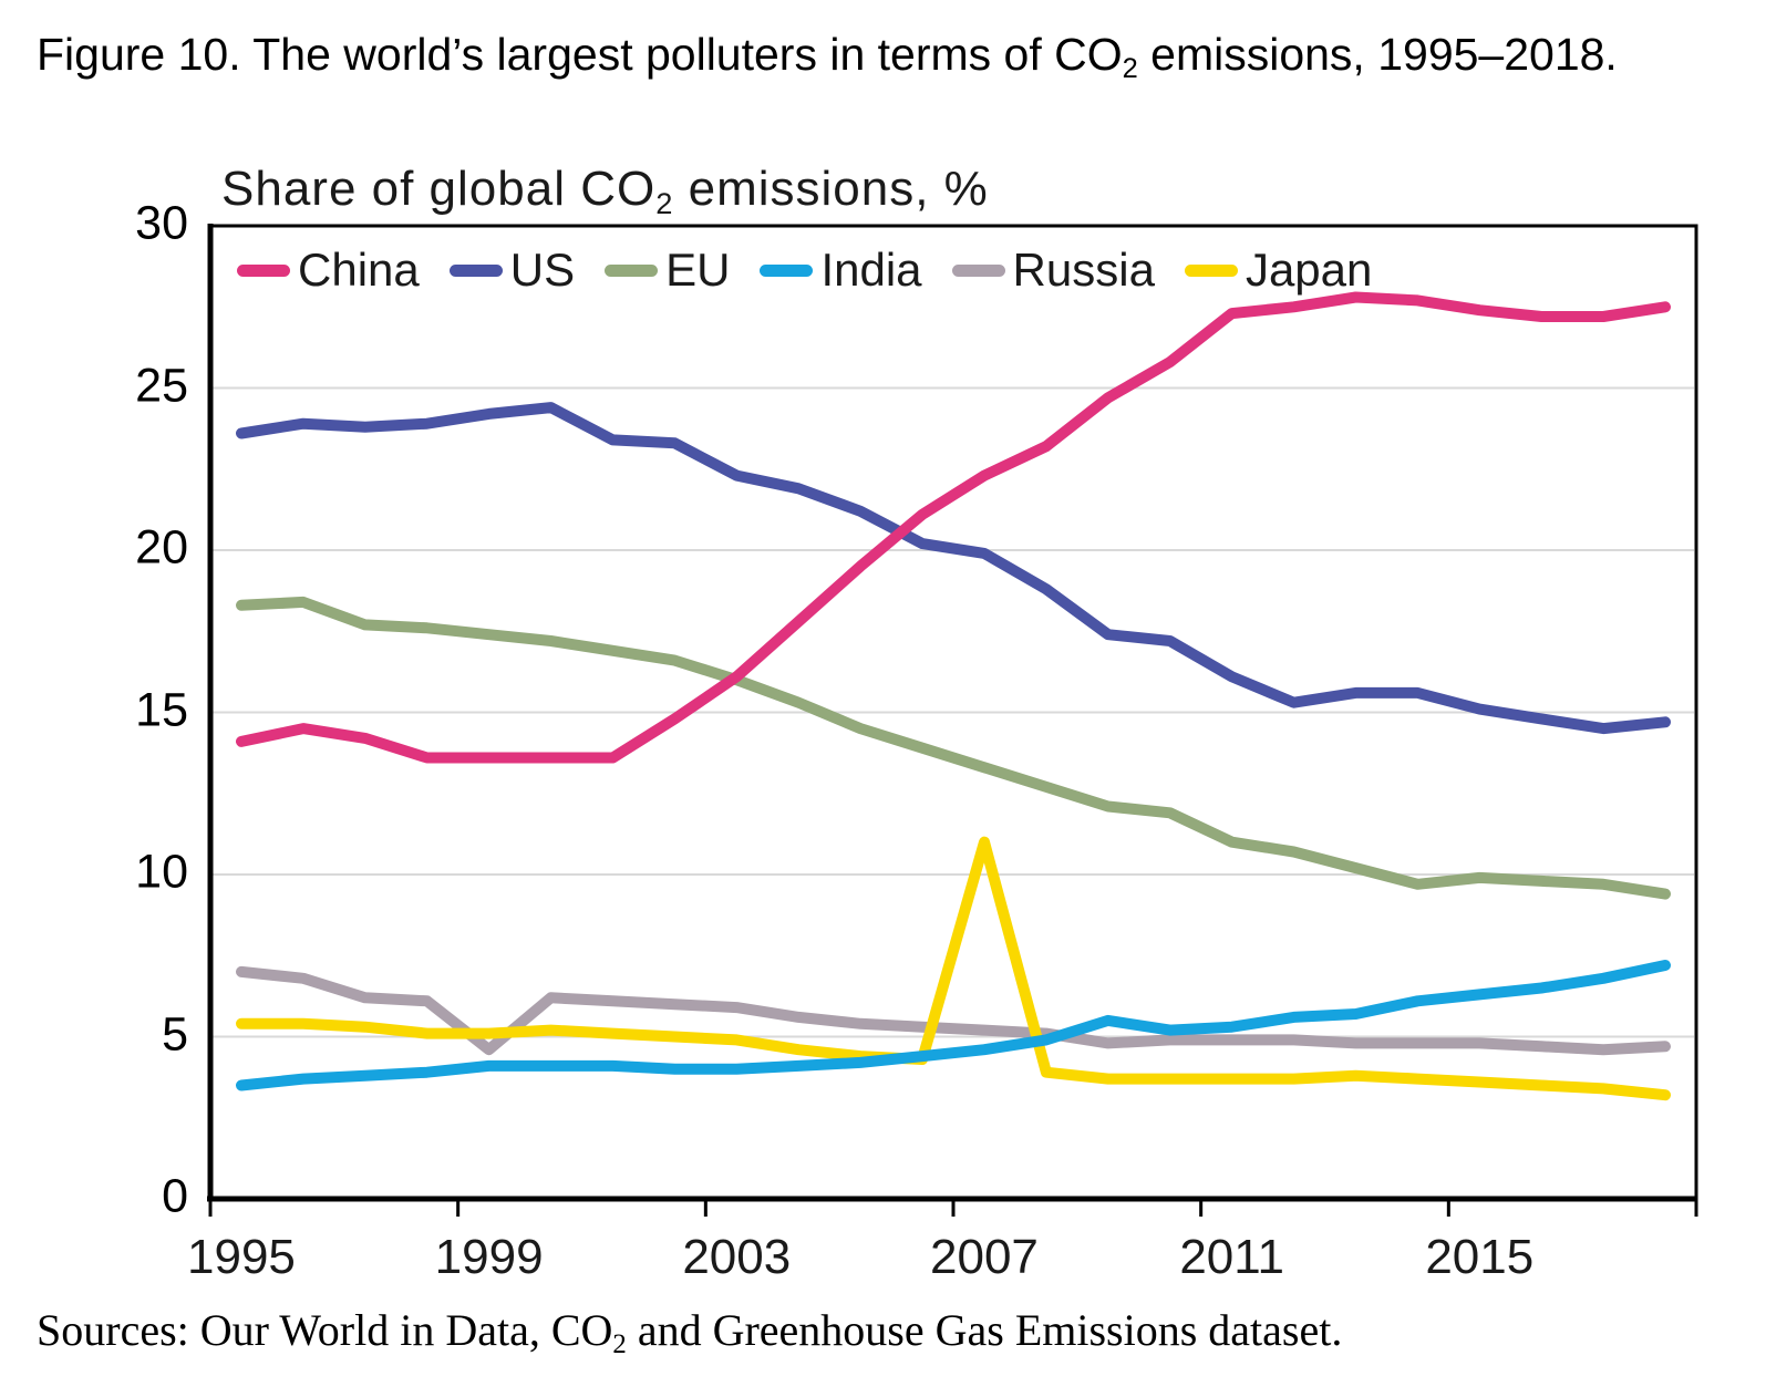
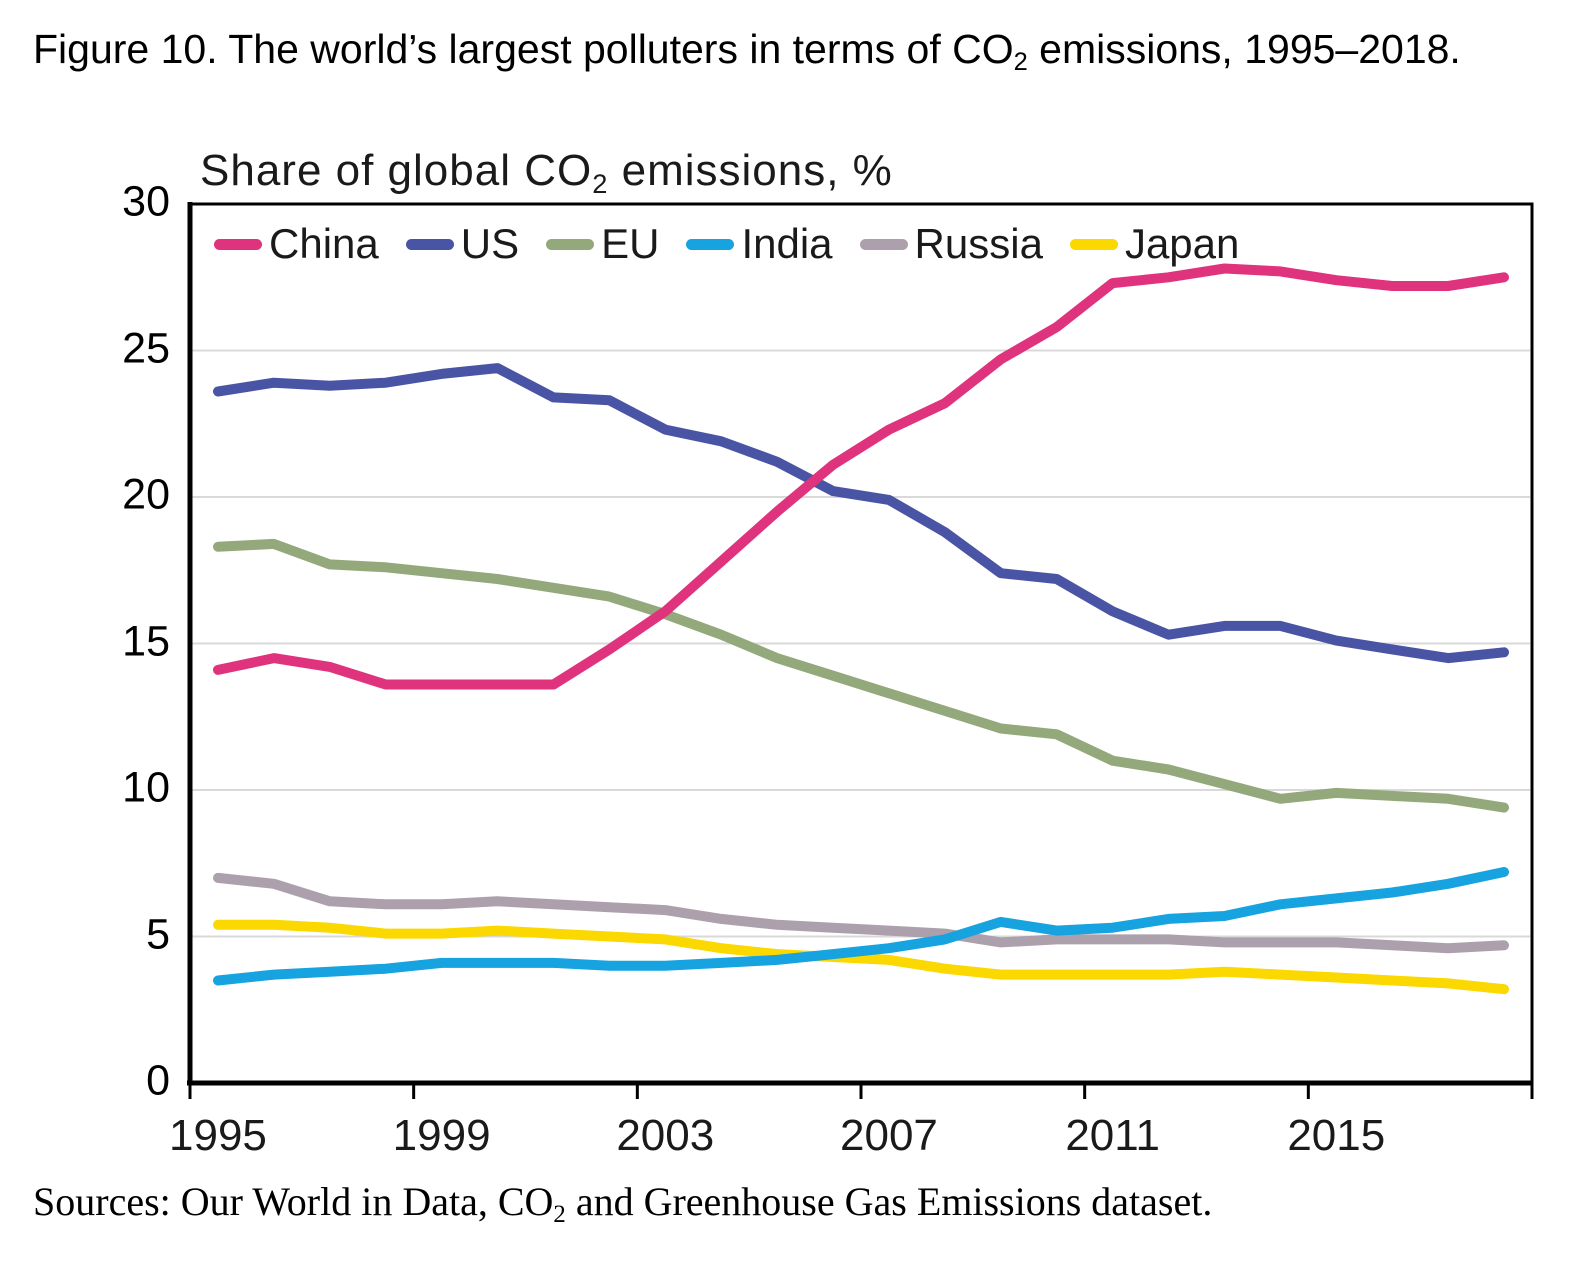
Russia/1999: 4.6 -> 6.1
Japan/2007: 11.0 -> 4.2
